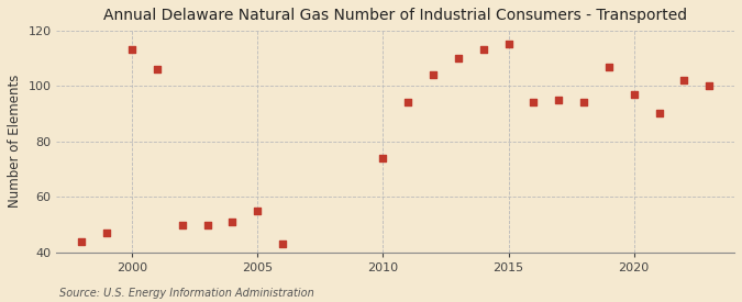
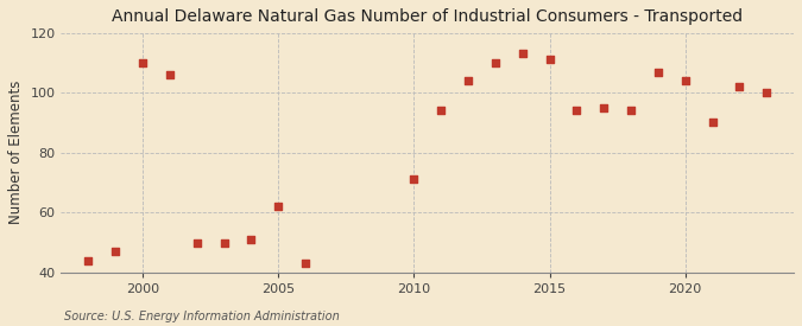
2000: 113 -> 110
2005: 55 -> 62
2010: 74 -> 71
2015: 115 -> 111
2020: 97 -> 104
